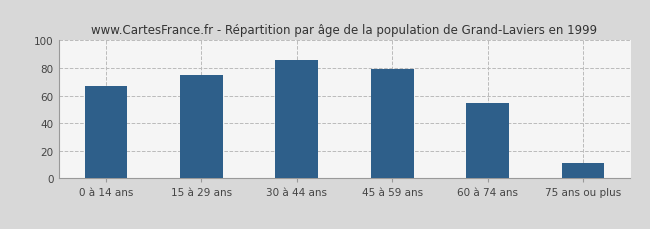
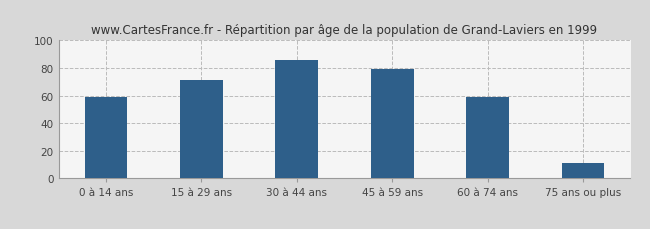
0 à 14 ans: 67 -> 59
15 à 29 ans: 75 -> 71
60 à 74 ans: 55 -> 59
